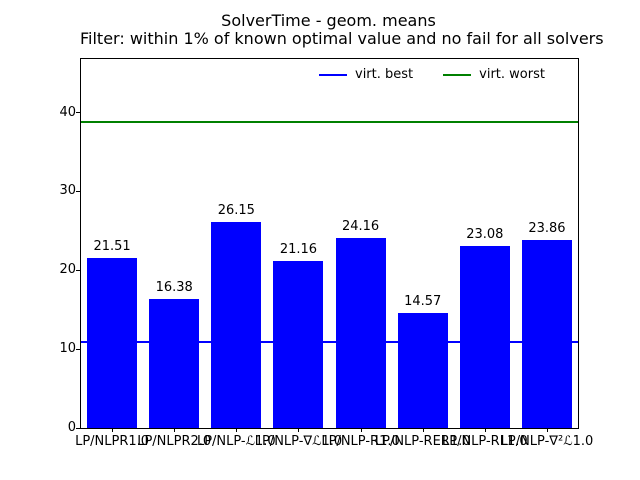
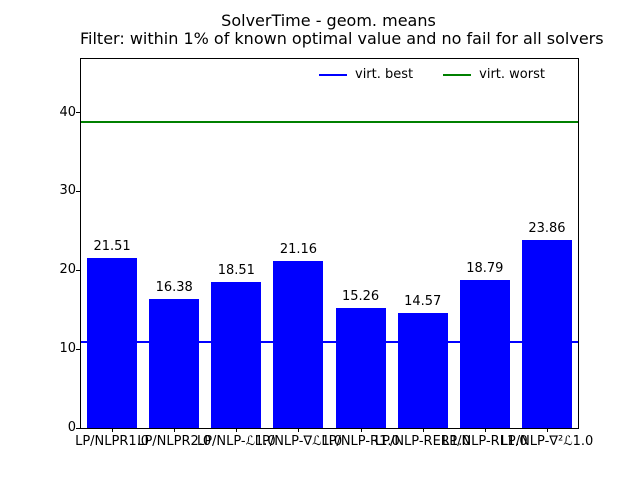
LP/NLP-ℒ1.0: 26.15 -> 18.51
LP/NLP-R1.0: 24.16 -> 15.26
LP/NLP-RL1.0: 23.08 -> 18.79
